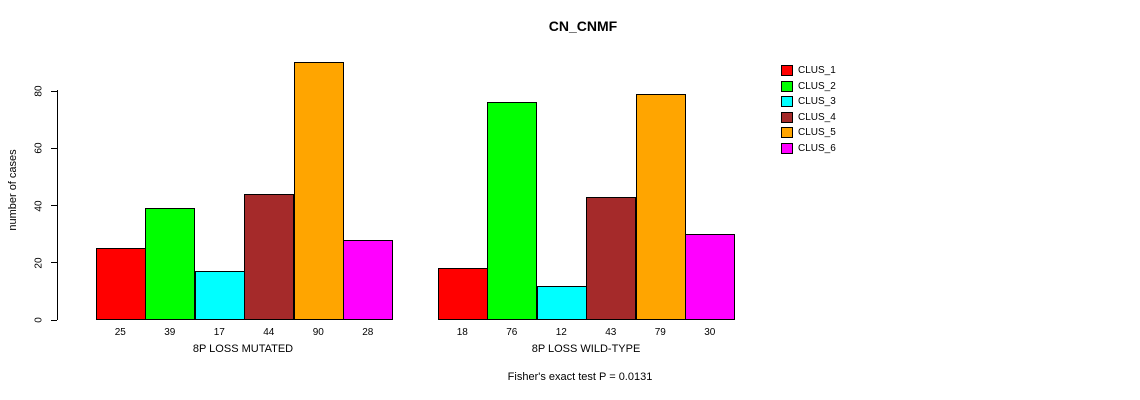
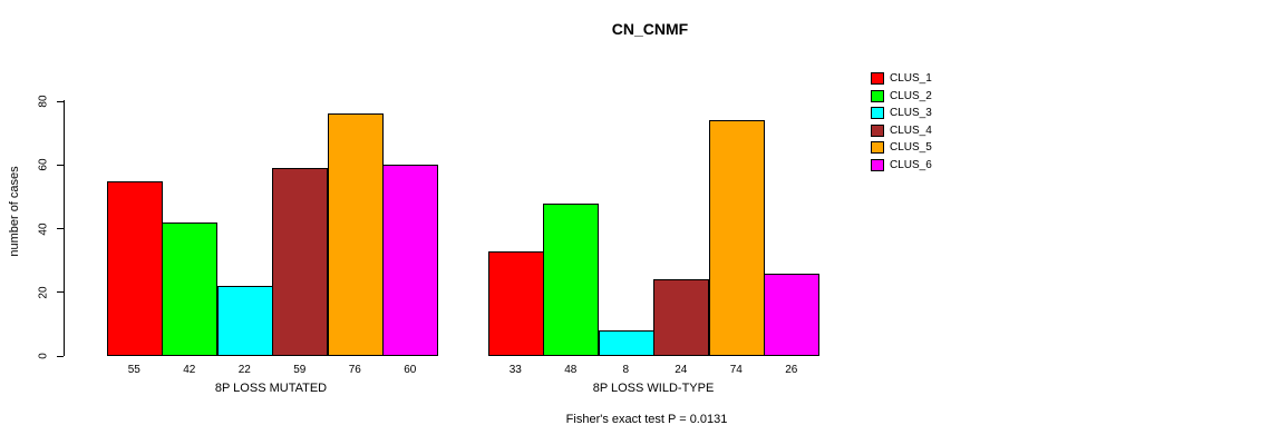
CLUS_1/8P LOSS MUTATED: 25 -> 55
CLUS_2/8P LOSS MUTATED: 39 -> 42
CLUS_3/8P LOSS MUTATED: 17 -> 22
CLUS_4/8P LOSS MUTATED: 44 -> 59
CLUS_5/8P LOSS MUTATED: 90 -> 76
CLUS_6/8P LOSS MUTATED: 28 -> 60
CLUS_1/8P LOSS WILD-TYPE: 18 -> 33
CLUS_2/8P LOSS WILD-TYPE: 76 -> 48
CLUS_3/8P LOSS WILD-TYPE: 12 -> 8
CLUS_4/8P LOSS WILD-TYPE: 43 -> 24
CLUS_5/8P LOSS WILD-TYPE: 79 -> 74
CLUS_6/8P LOSS WILD-TYPE: 30 -> 26
